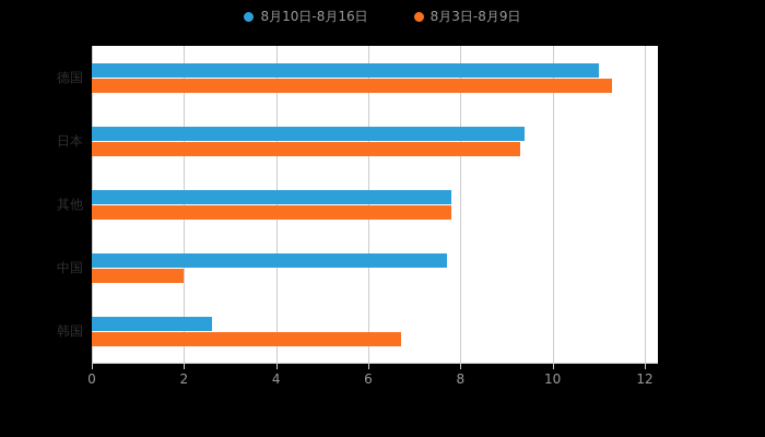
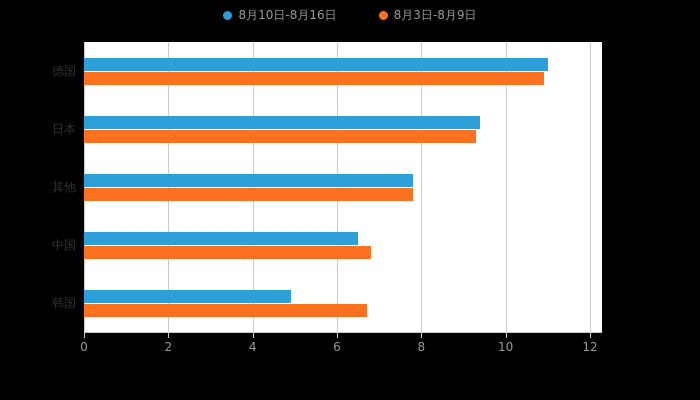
8月3日-8月9日/德国: 11.3 -> 10.9
8月10日-8月16日/中国: 7.7 -> 6.5
8月3日-8月9日/中国: 2.0 -> 6.8
8月10日-8月16日/韩国: 2.6 -> 4.9
